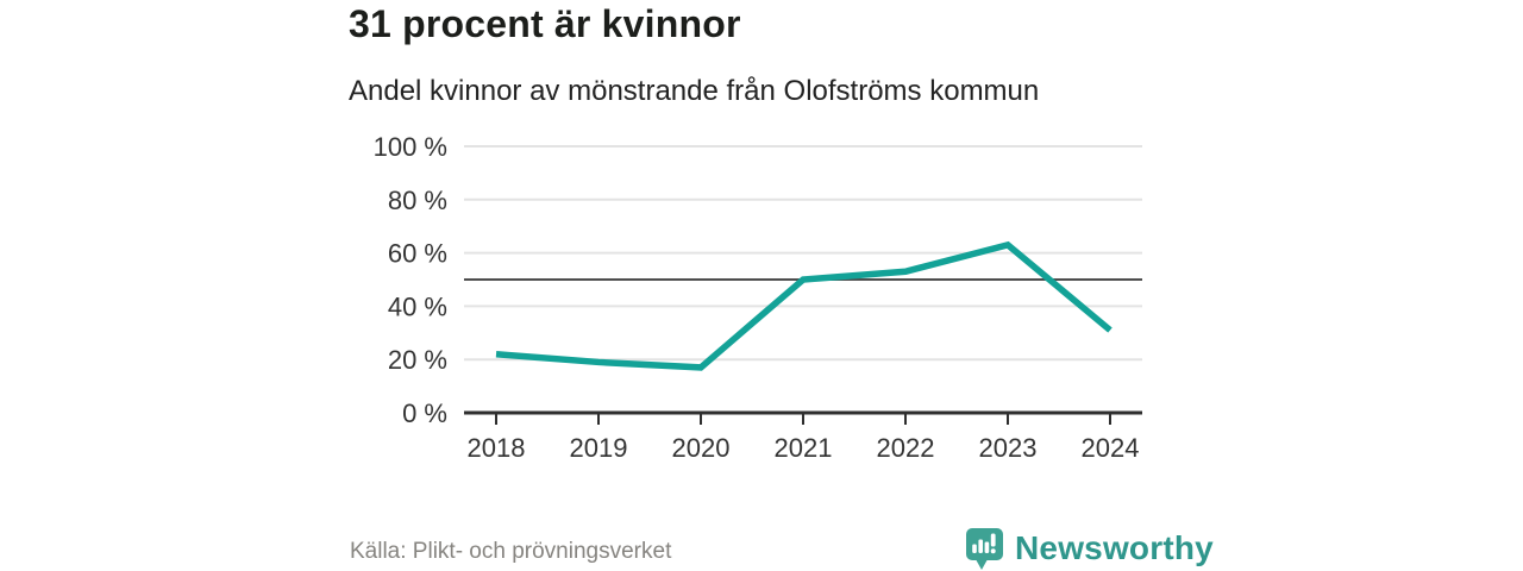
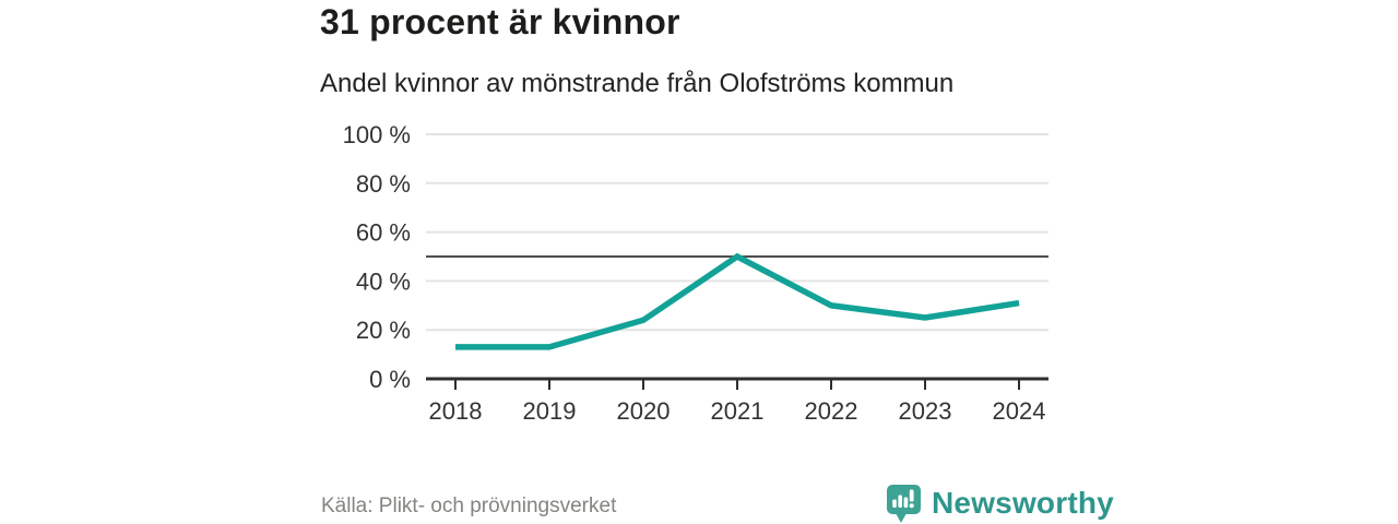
2018: 22% -> 13%
2019: 19% -> 13%
2020: 17% -> 24%
2022: 53% -> 30%
2023: 63% -> 25%
